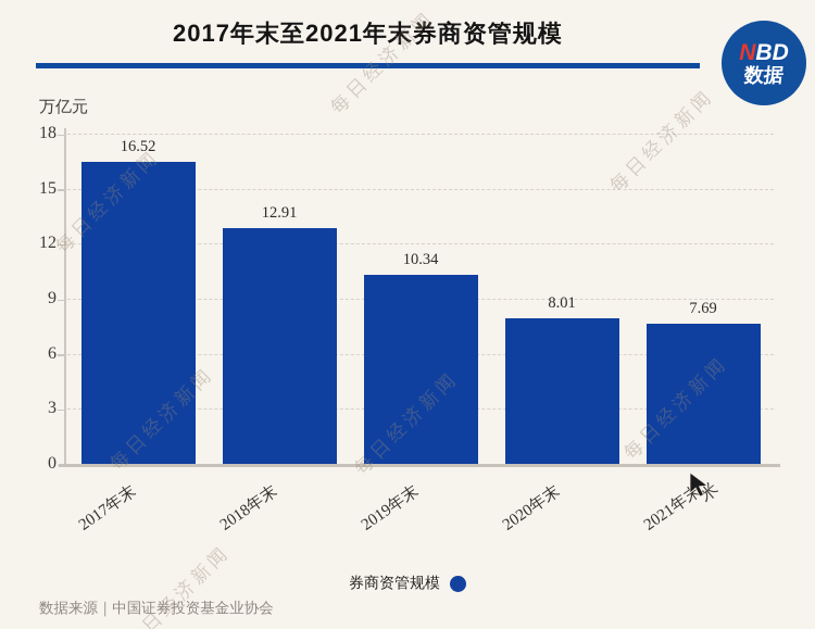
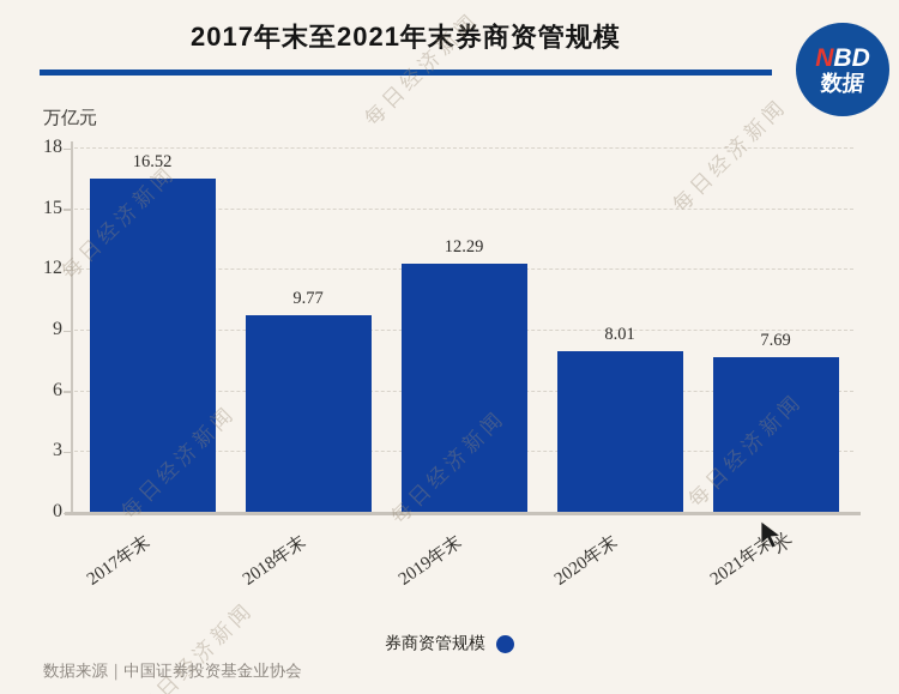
2018年末: 12.91 -> 9.77
2019年末: 10.34 -> 12.29
